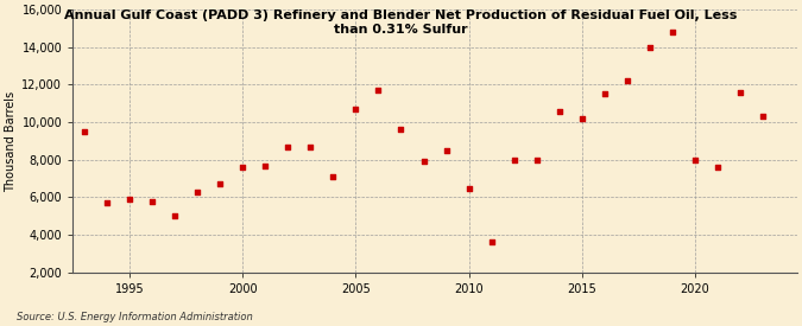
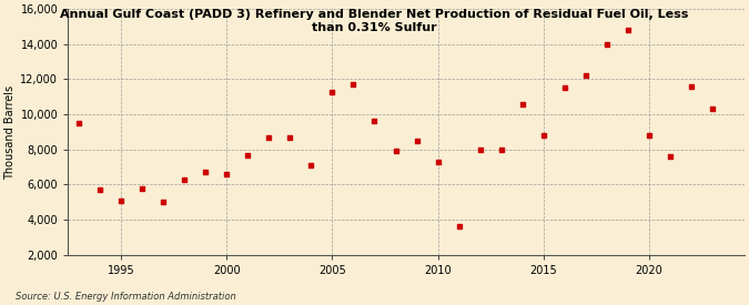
1995: 5,900 -> 5,100
2000: 7,600 -> 6,600
2005: 10,700 -> 11,300
2010: 6,500 -> 7,300
2015: 10,200 -> 8,800
2020: 8,000 -> 8,800
